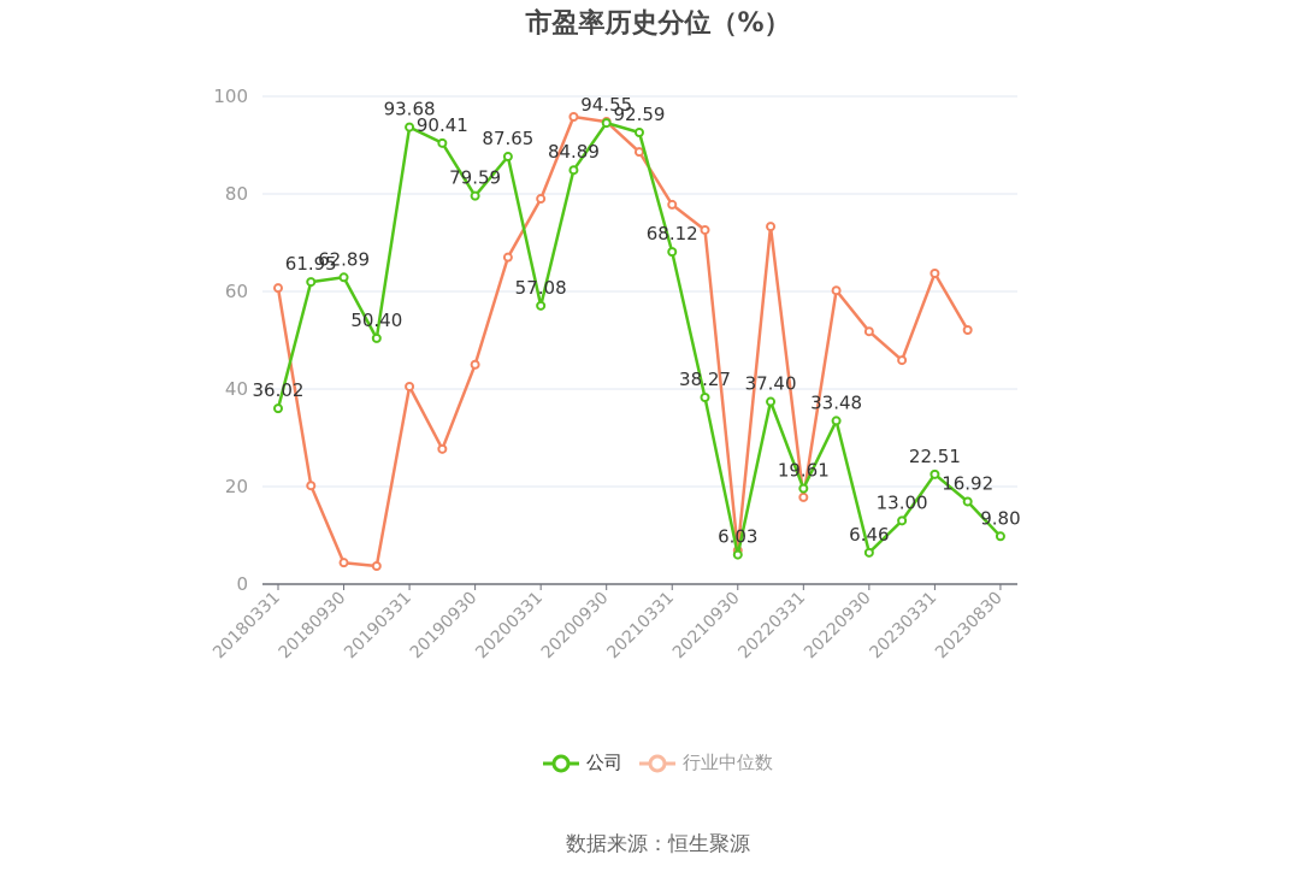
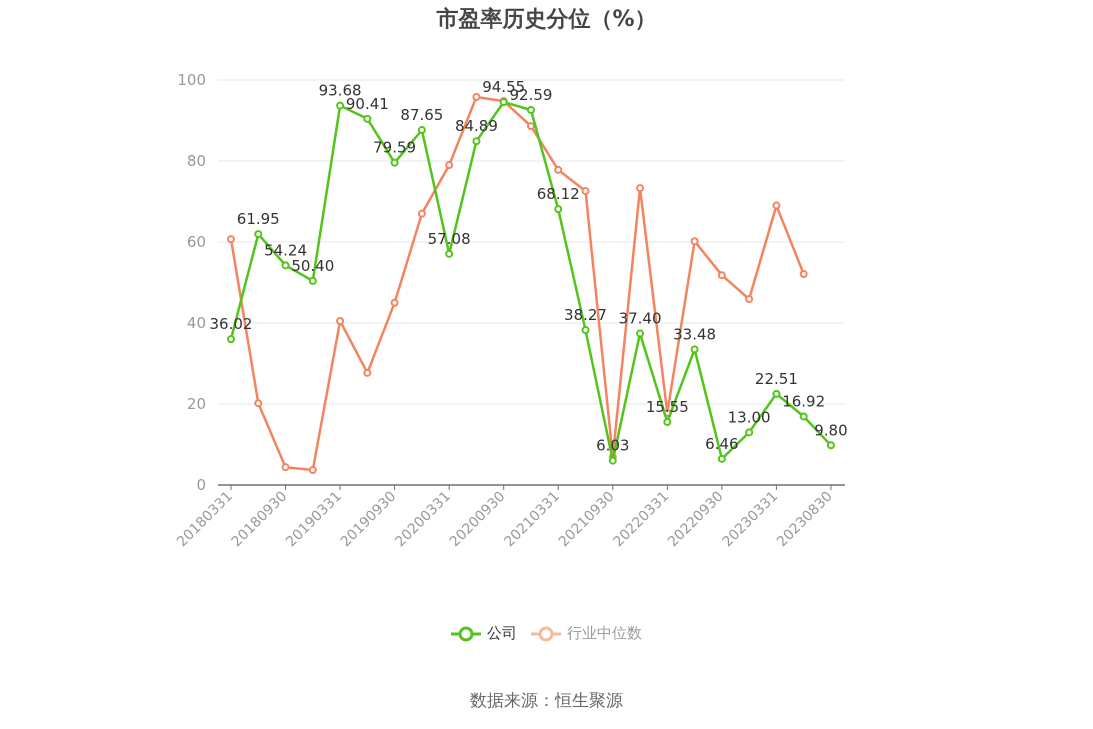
公司/20180930: 62.89 -> 54.24
公司/20220331: 19.61 -> 15.55
行业中位数/20230331: 64 -> 69
